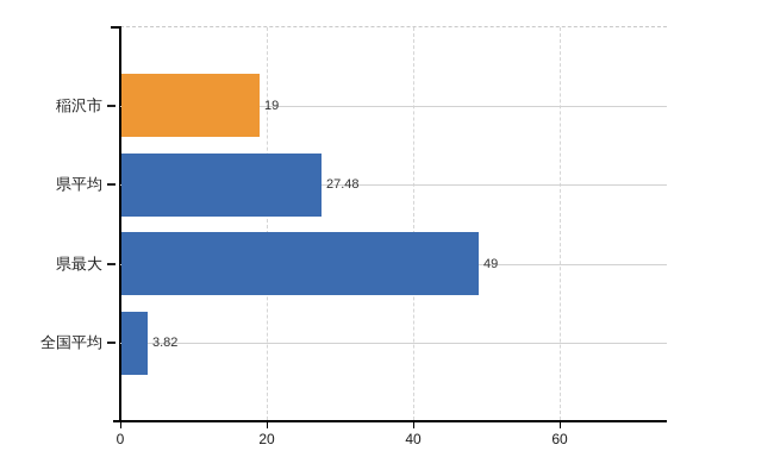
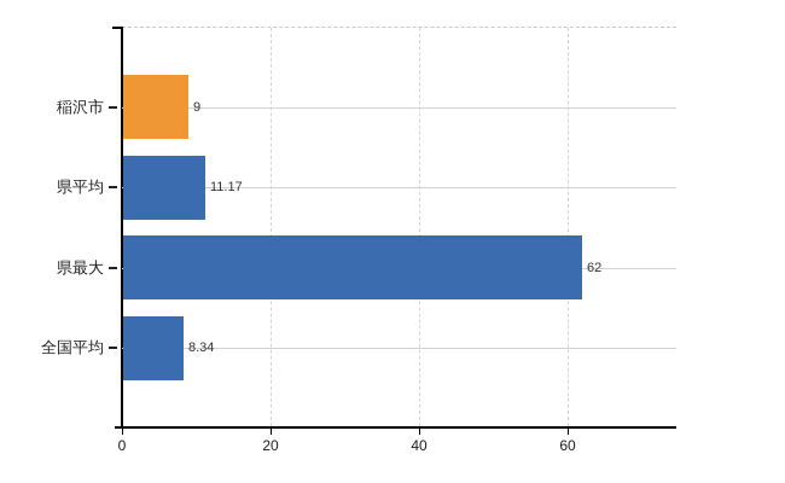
稲沢市: 19 -> 9
県平均: 27.48 -> 11.17
県最大: 49 -> 62
全国平均: 3.82 -> 8.34
